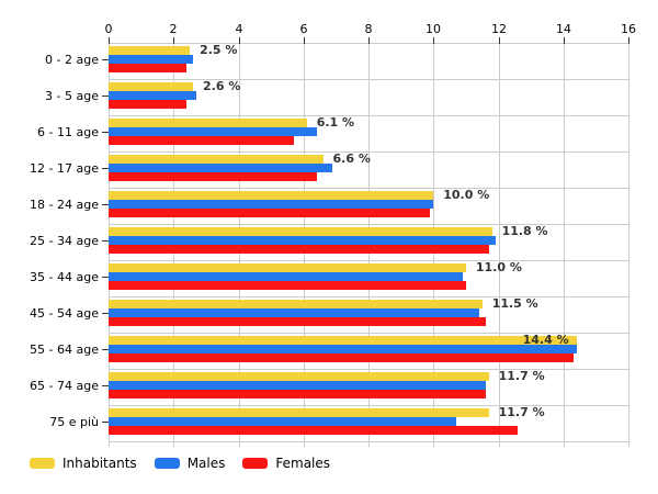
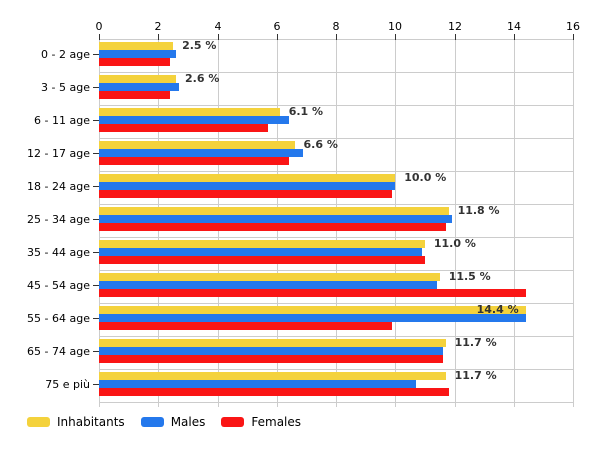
Females/45 - 54 age: 11.6 -> 14.4
Females/55 - 64 age: 14.3 -> 9.9
Females/75 e più: 12.6 -> 11.8
